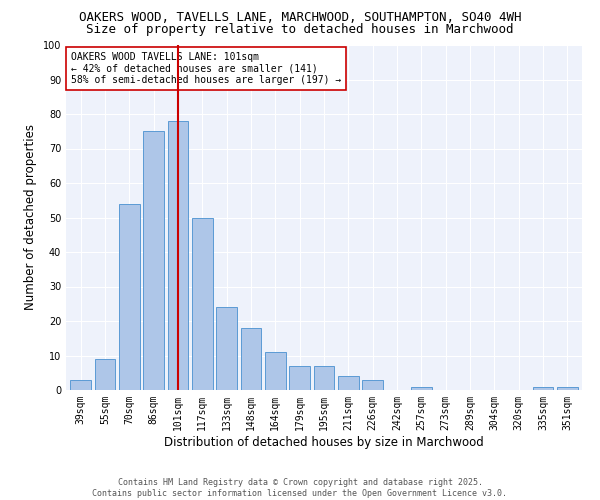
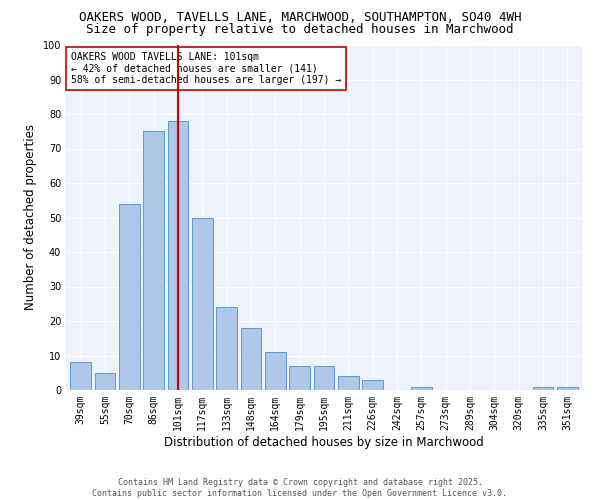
39sqm: 3 -> 8
55sqm: 9 -> 5
